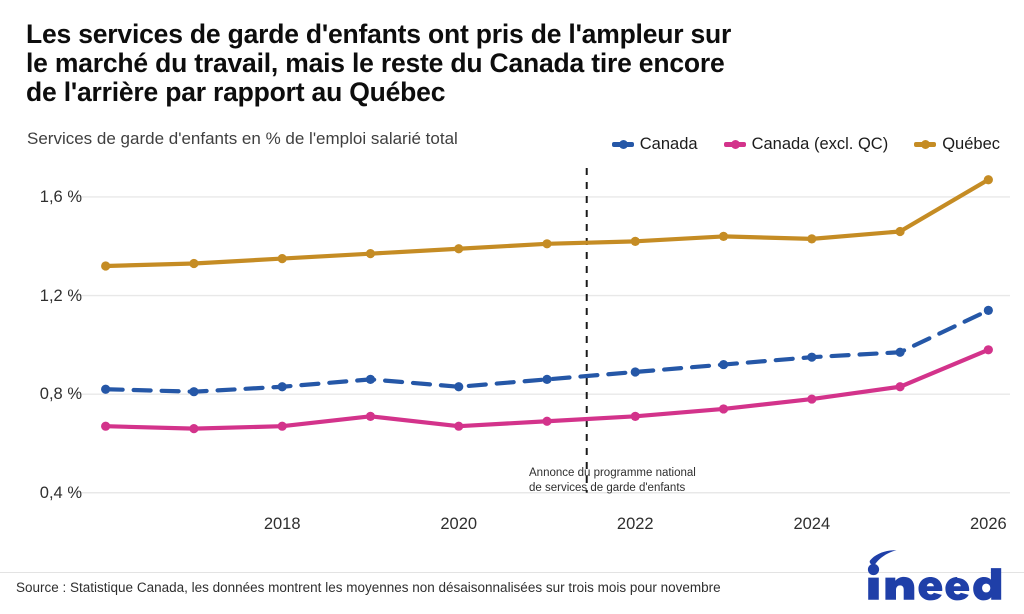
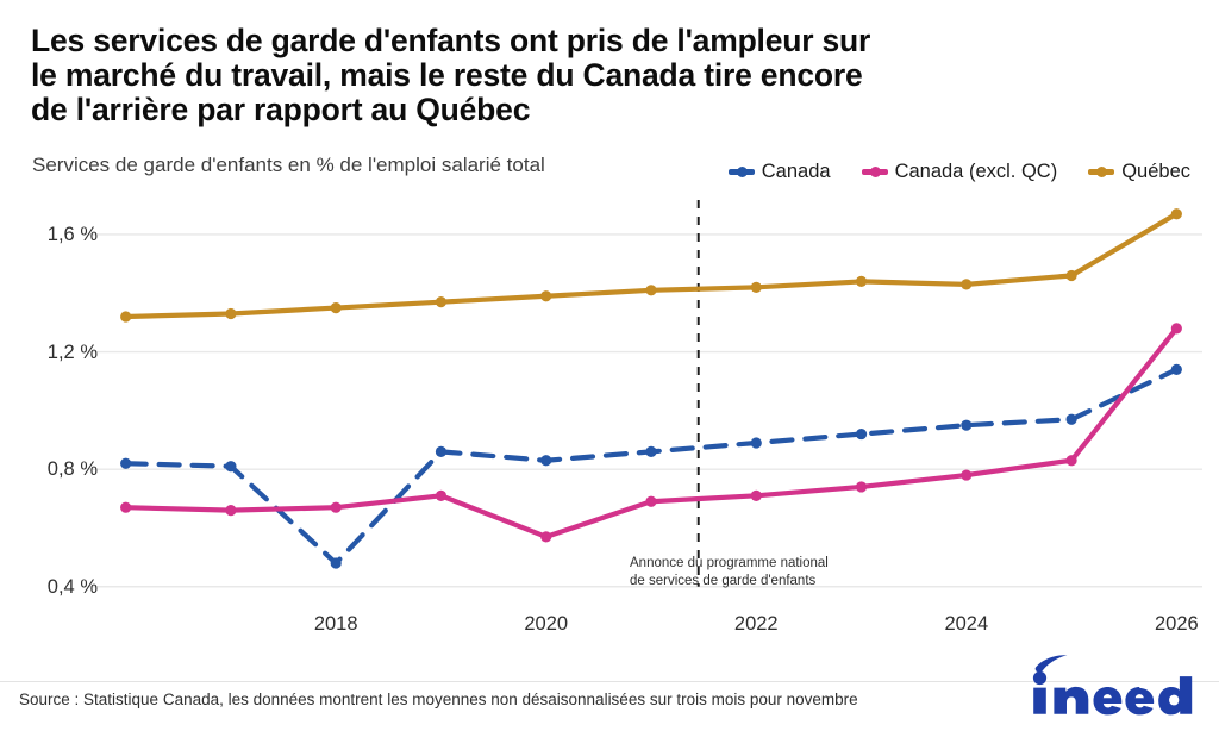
Canada/2018: 0,83% -> 0,48%
Canada (excl. QC)/2020: 0,67% -> 0,57%
Canada (excl. QC)/2026: 0,98% -> 1,28%
